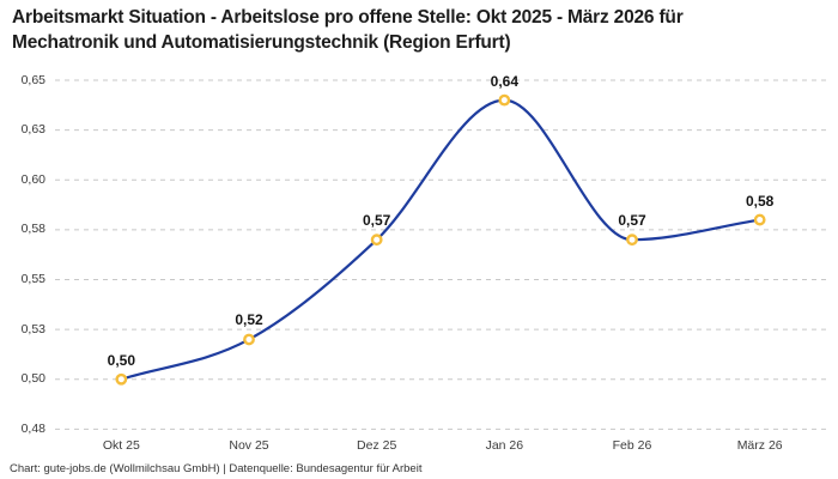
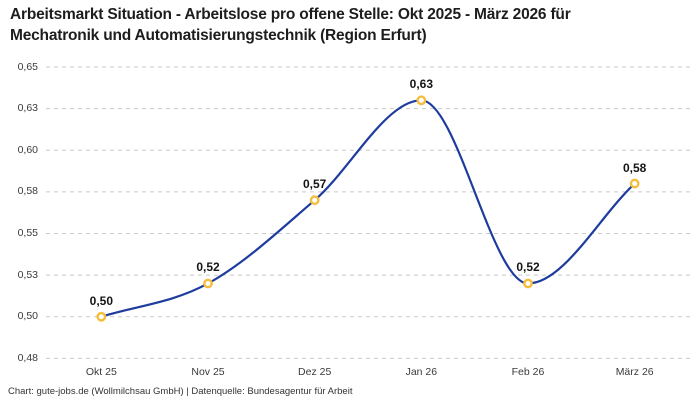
Jan 26: 0,64 -> 0,63
Feb 26: 0,57 -> 0,52
